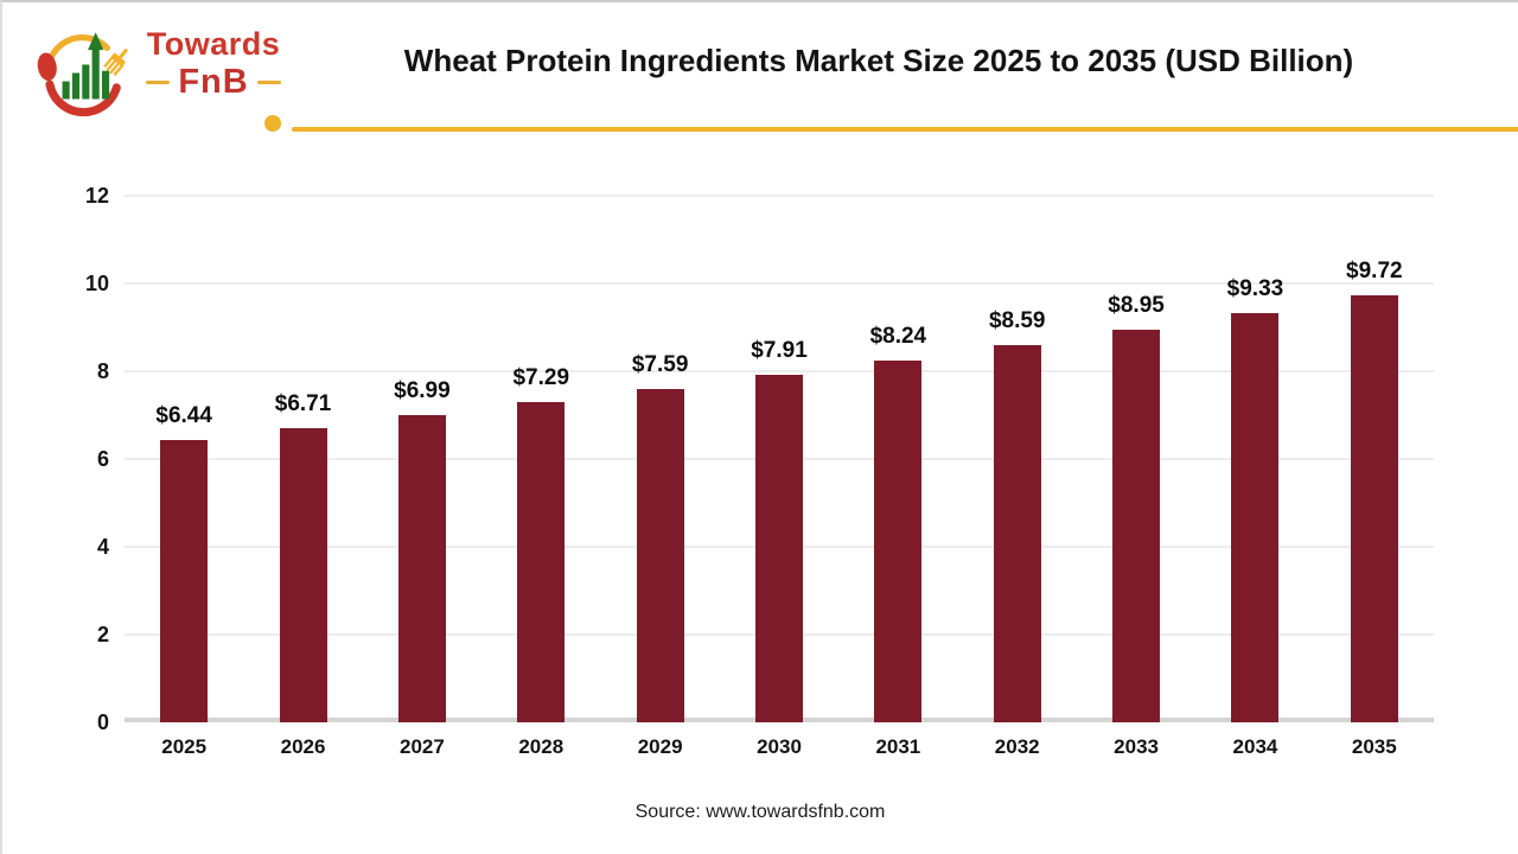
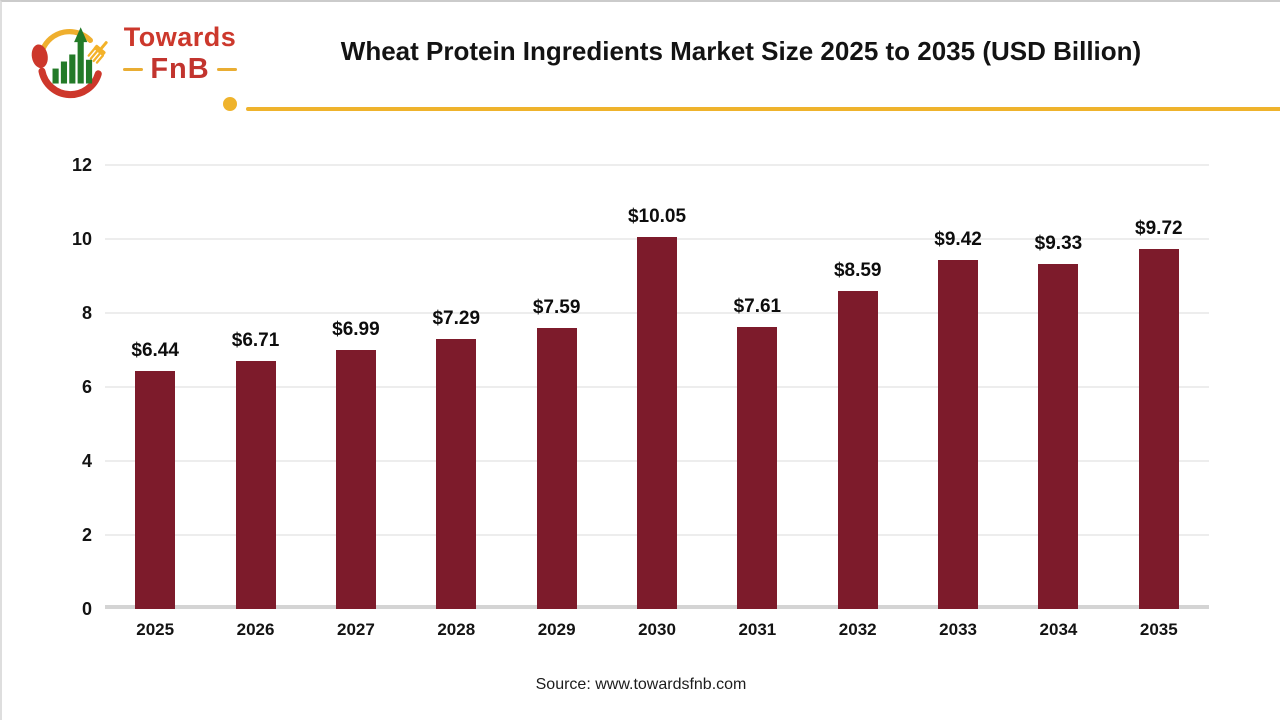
2030: $7.91 -> $10.05
2031: $8.24 -> $7.61
2033: $8.95 -> $9.42
